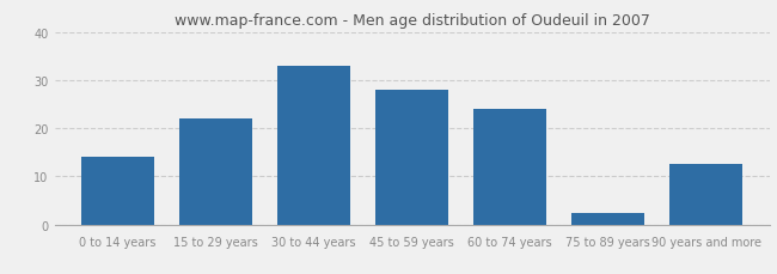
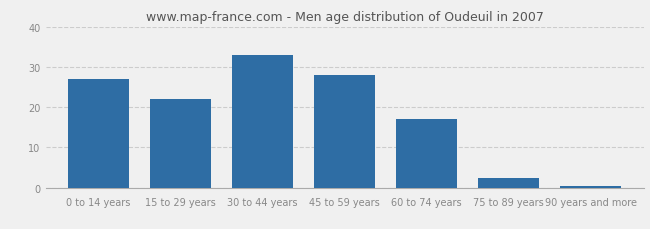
0 to 14 years: 14.0 -> 27.0
60 to 74 years: 24.0 -> 17.0
90 years and more: 12.5 -> 0.3
